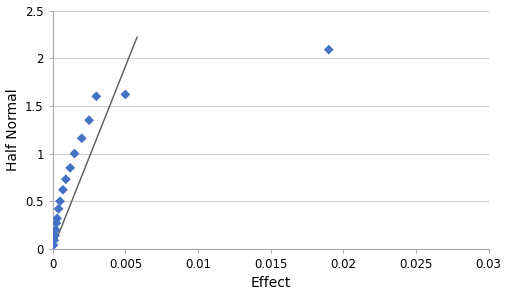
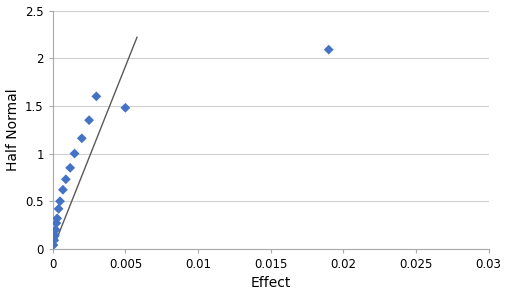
0.005: 1.62 -> 1.48
